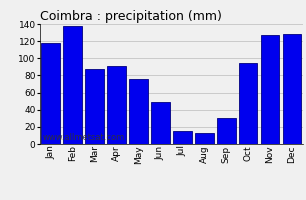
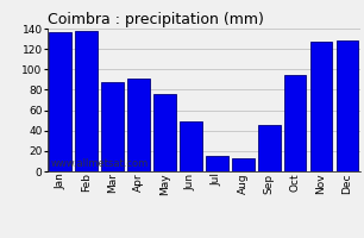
Jan: 118 -> 137
Sep: 30 -> 46
